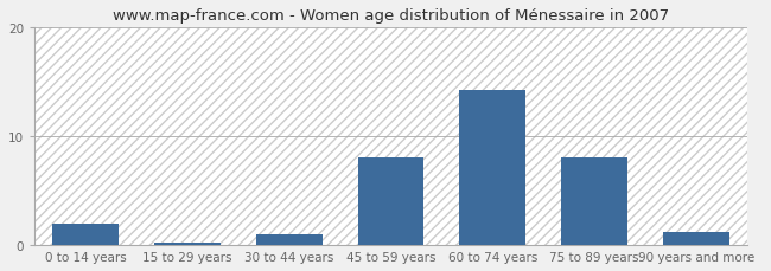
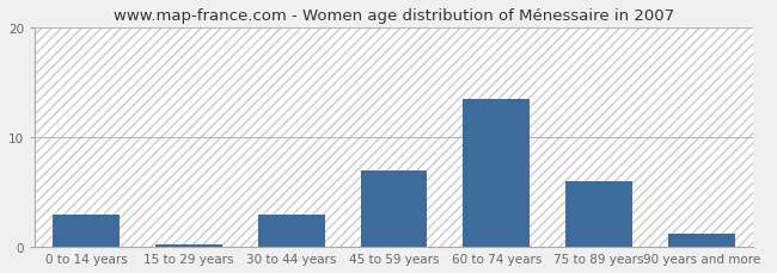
0 to 14 years: 2.0 -> 3.0
30 to 44 years: 1.0 -> 3.0
45 to 59 years: 8.0 -> 7.0
60 to 74 years: 14.2 -> 13.5
75 to 89 years: 8.0 -> 6.0
